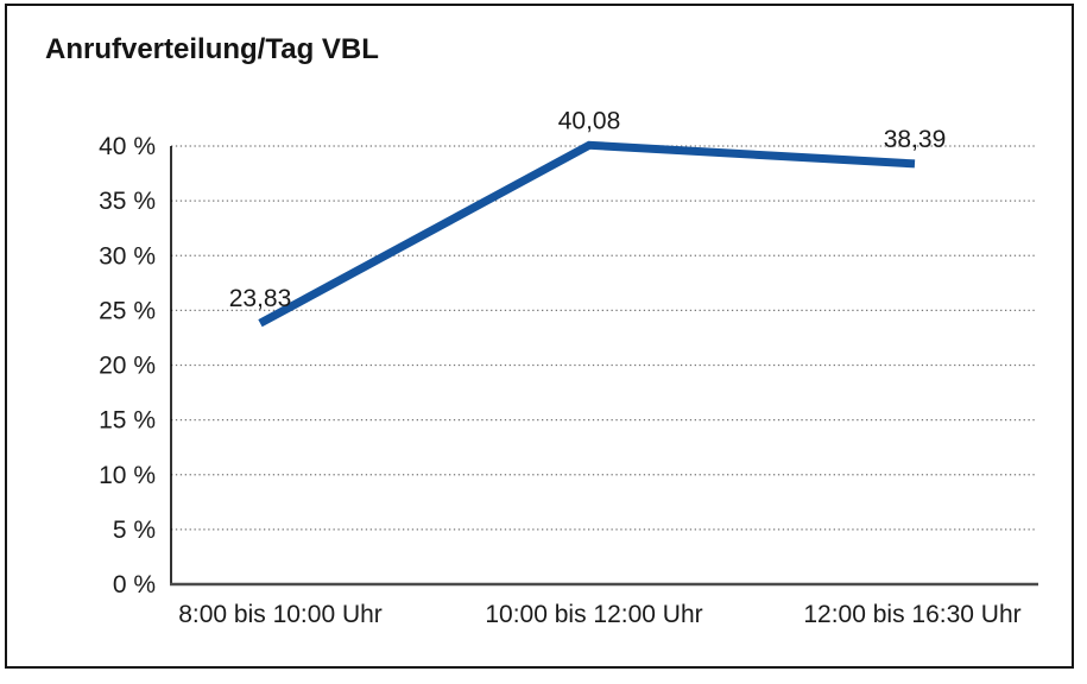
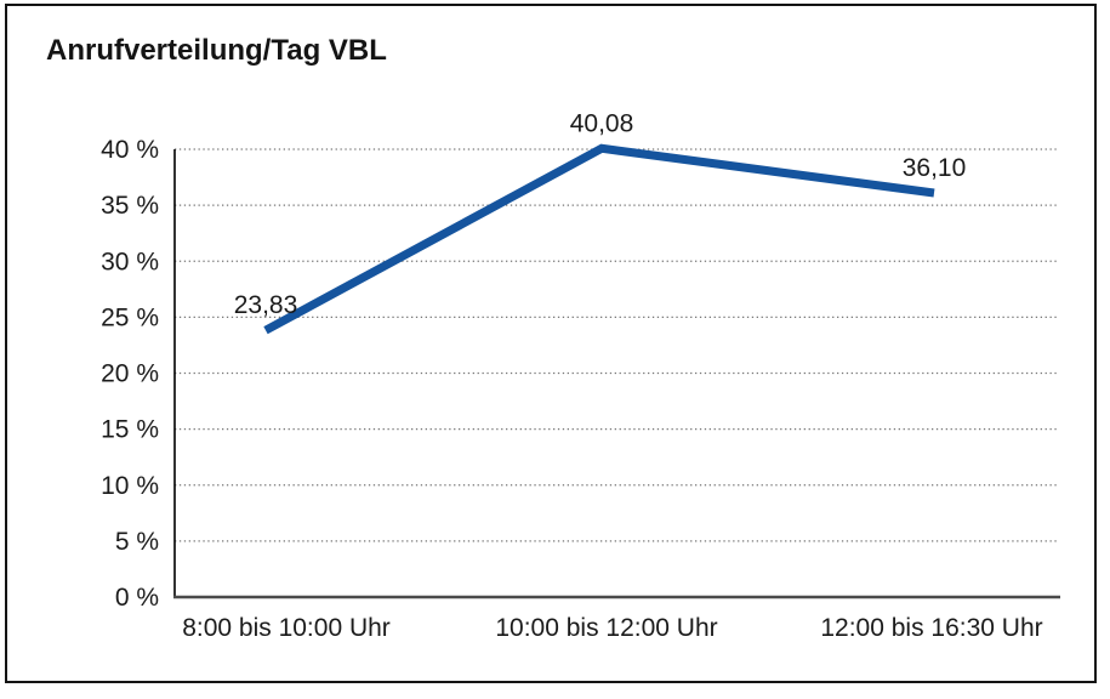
12:00 bis 16:30 Uhr: 38,39 -> 36,10
